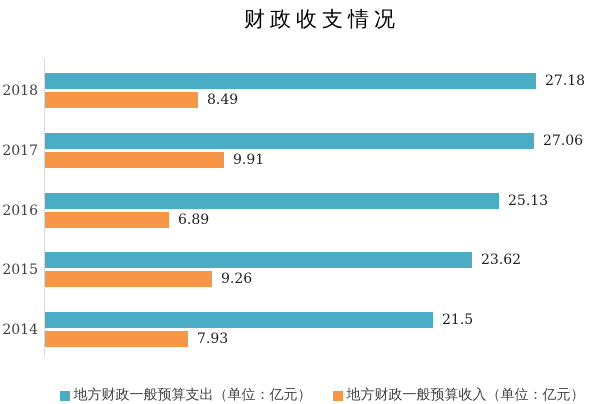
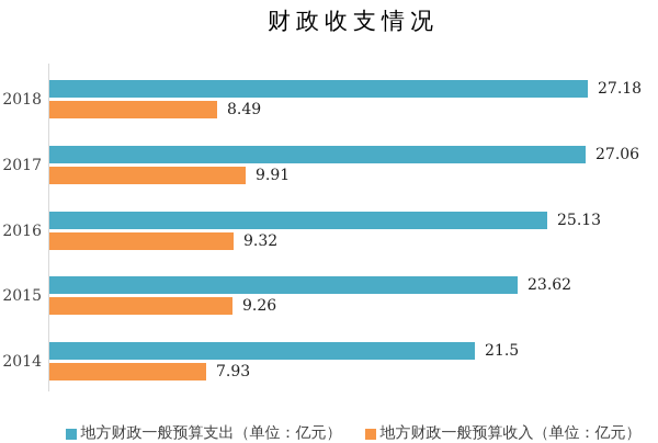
地方财政一般预算收入（单位：亿元）/2016: 6.89 -> 9.32
